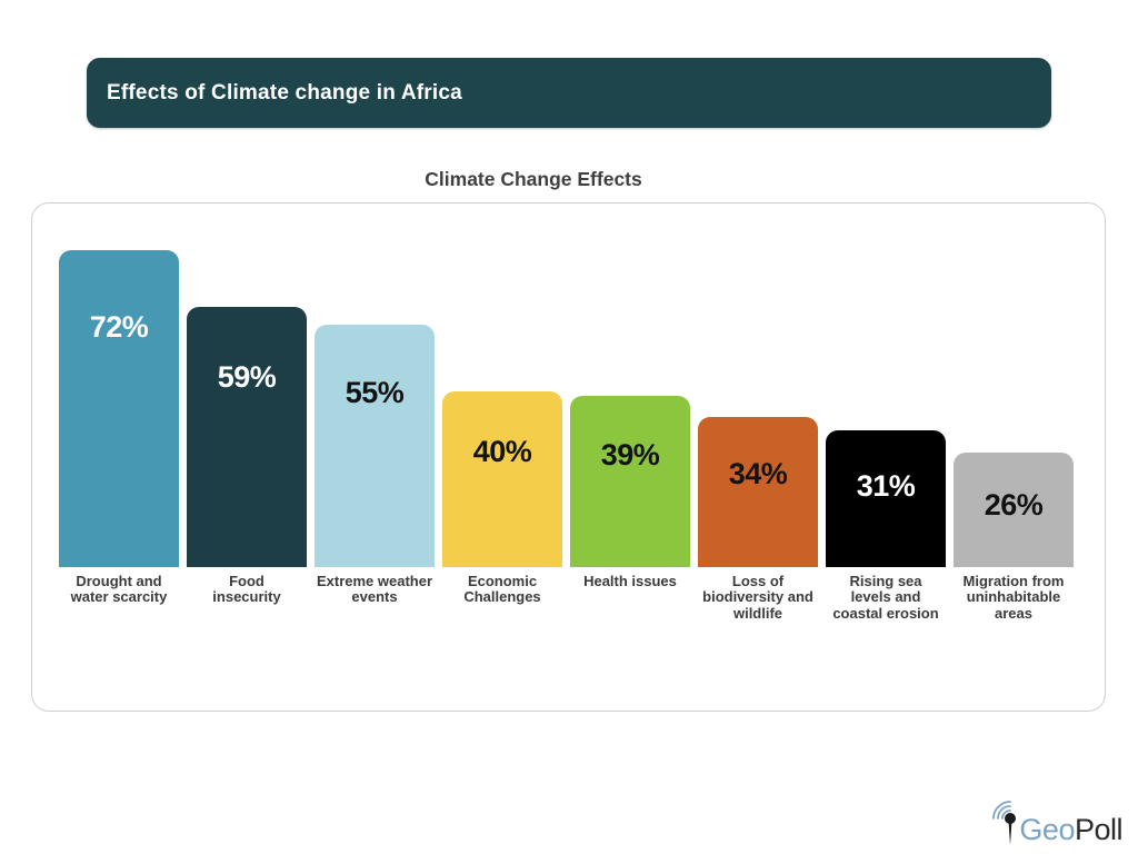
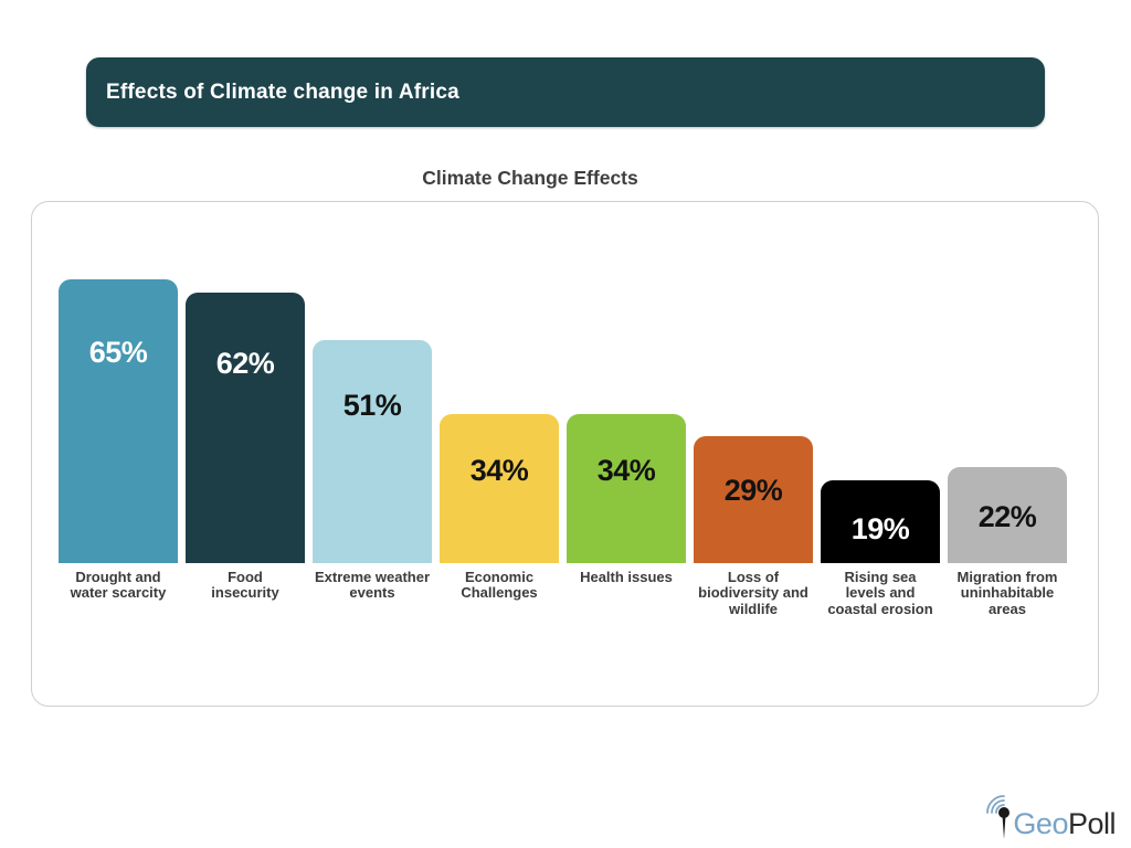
Drought and water scarcity: 72% -> 65%
Food insecurity: 59% -> 62%
Extreme weather events: 55% -> 51%
Economic Challenges: 40% -> 34%
Health issues: 39% -> 34%
Loss of biodiversity and wildlife: 34% -> 29%
Rising sea levels and coastal erosion: 31% -> 19%
Migration from uninhabitable areas: 26% -> 22%
